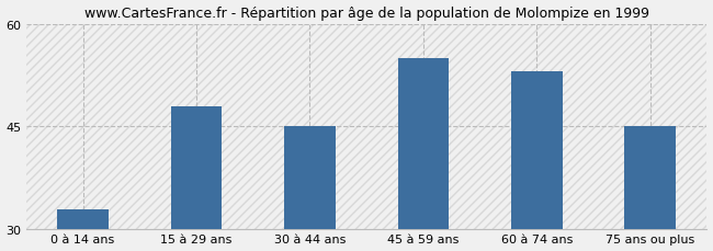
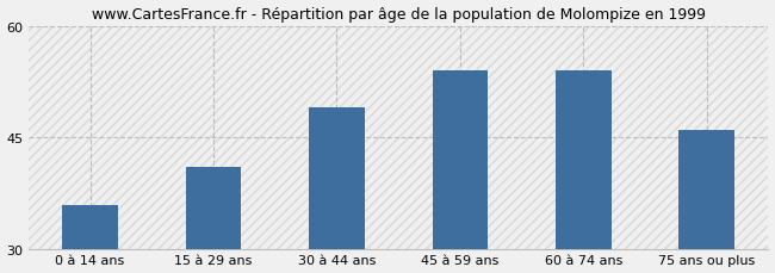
0 à 14 ans: 33 -> 36
15 à 29 ans: 48 -> 41
30 à 44 ans: 45 -> 49
45 à 59 ans: 55 -> 54
60 à 74 ans: 53 -> 54
75 ans ou plus: 45 -> 46
